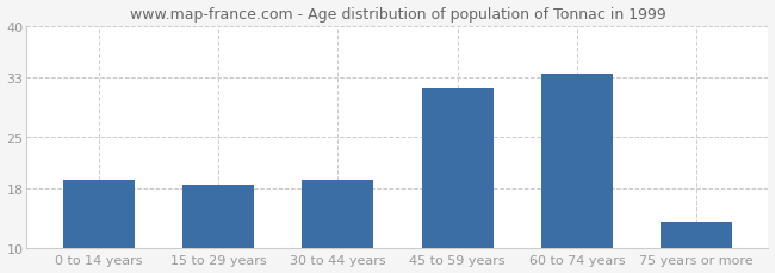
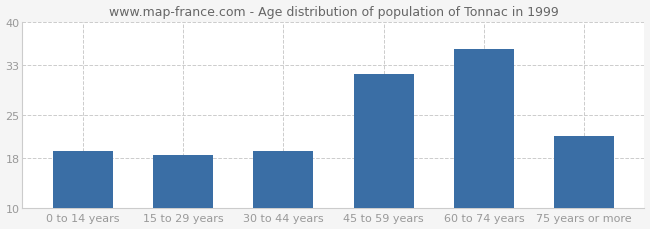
60 to 74 years: 33.5 -> 35.6
75 years or more: 13.5 -> 21.6
